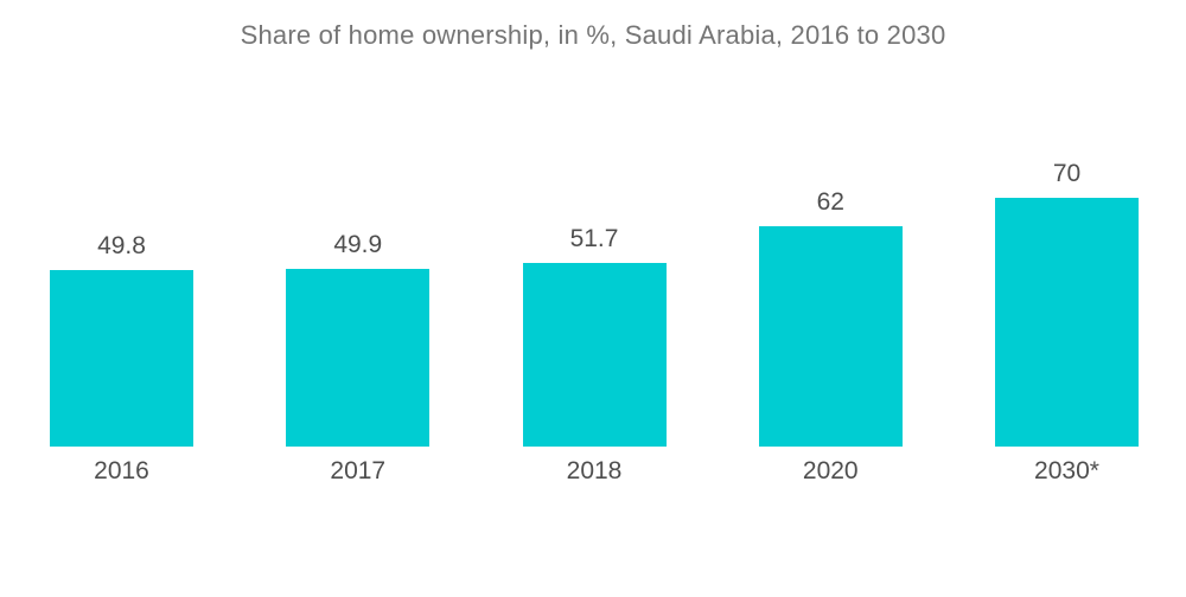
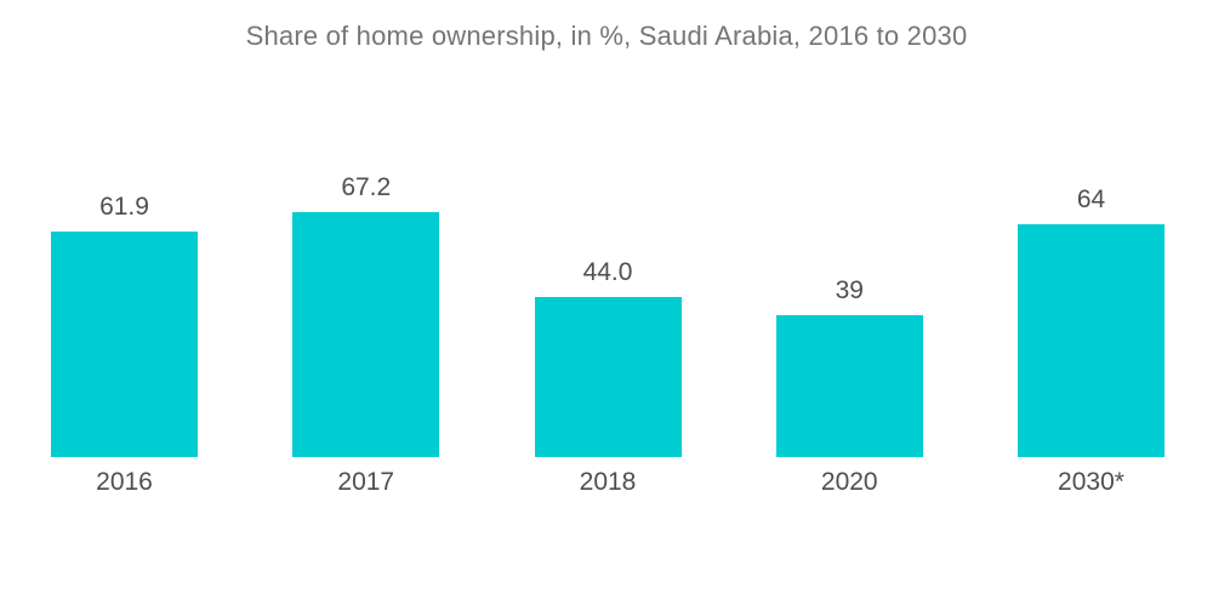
2016: 49.8 -> 61.9
2017: 49.9 -> 67.2
2018: 51.7 -> 44.0
2020: 62 -> 39
2030*: 70 -> 64
